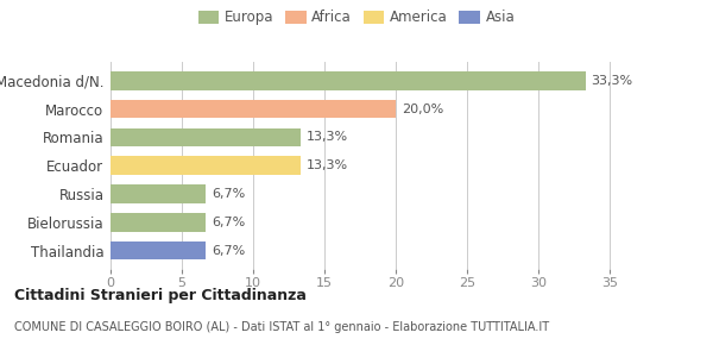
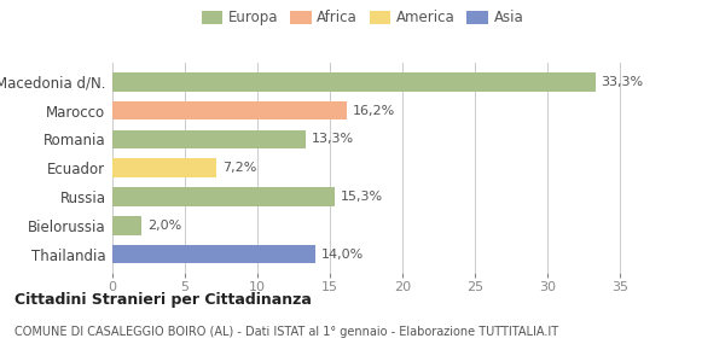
Marocco: 20,0% -> 16,2%
Ecuador: 13,3% -> 7,2%
Russia: 6,7% -> 15,3%
Bielorussia: 6,7% -> 2,0%
Thailandia: 6,7% -> 14,0%
